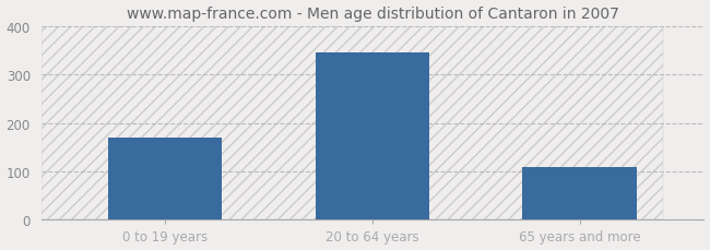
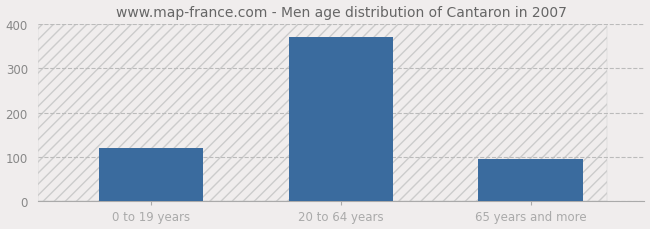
0 to 19 years: 170 -> 120
20 to 64 years: 345 -> 370
65 years and more: 110 -> 95
